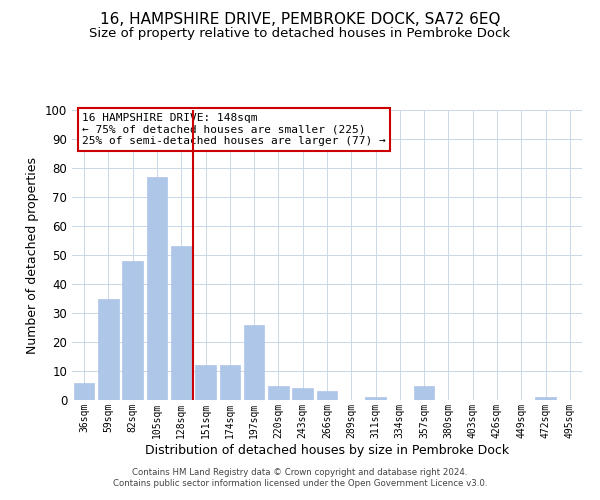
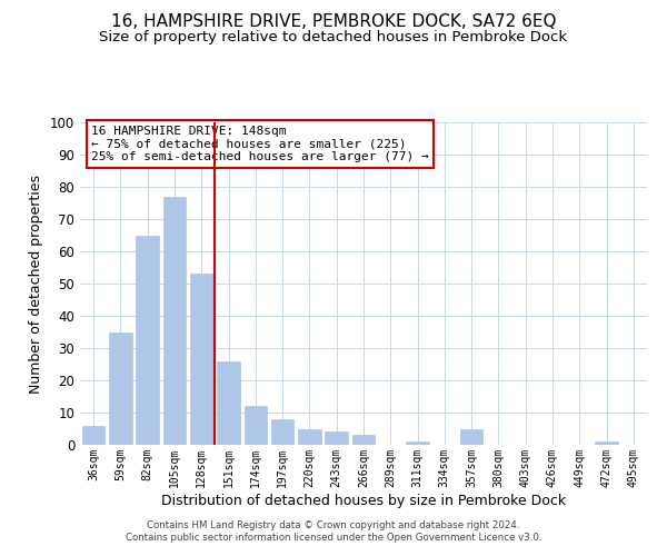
82sqm: 48 -> 65
151sqm: 12 -> 26
197sqm: 26 -> 8
